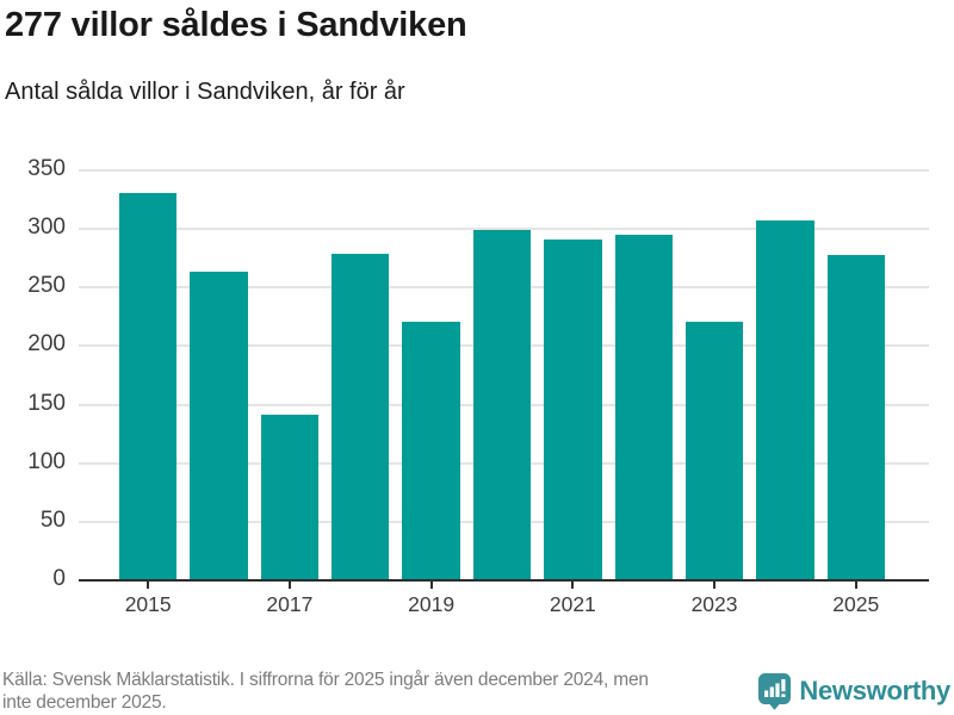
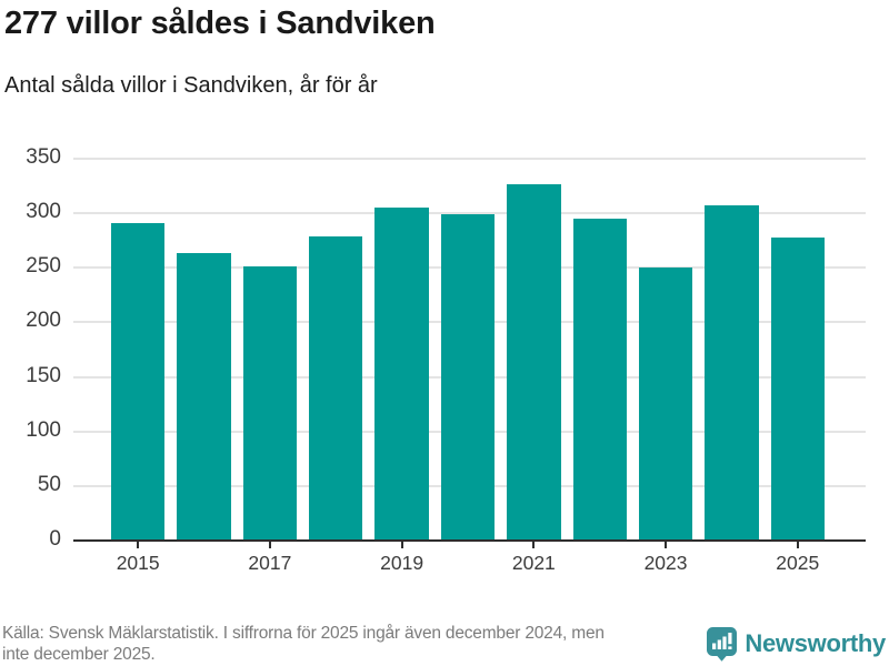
2015: 330 -> 290
2017: 140 -> 250
2019: 220 -> 300
2021: 290 -> 330
2023: 220 -> 250
